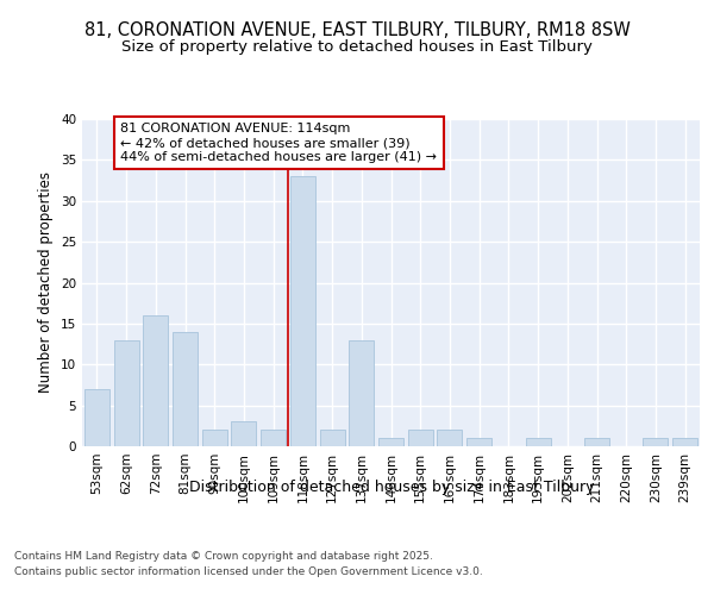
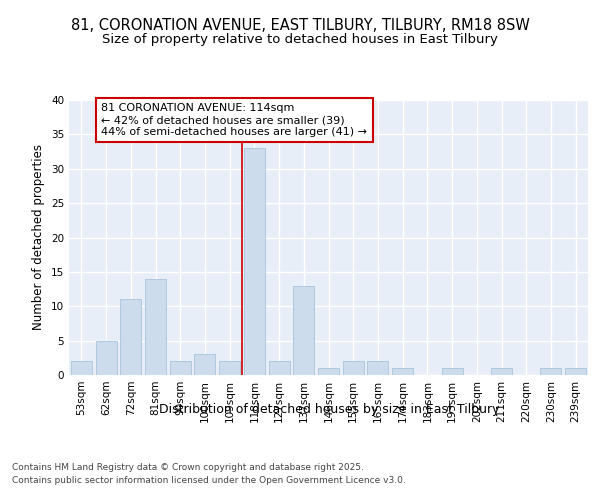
53sqm: 7 -> 2
62sqm: 13 -> 5
72sqm: 16 -> 11
